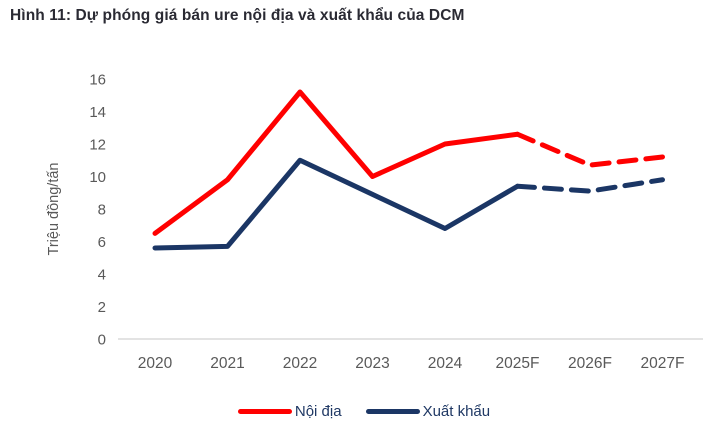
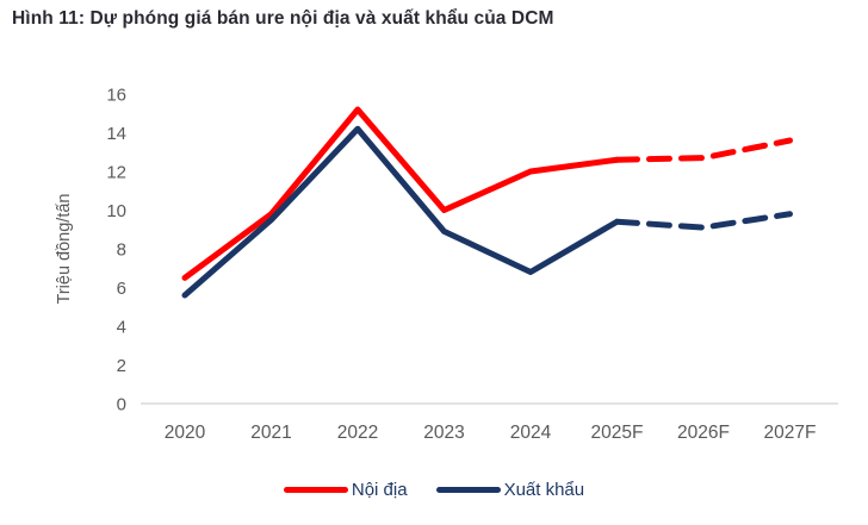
Xuất khẩu/2021: 5.7 -> 9.5
Xuất khẩu/2022: 11.0 -> 14.2
Nội địa/2026F: 10.7 -> 12.7
Nội địa/2027F: 11.2 -> 13.6
